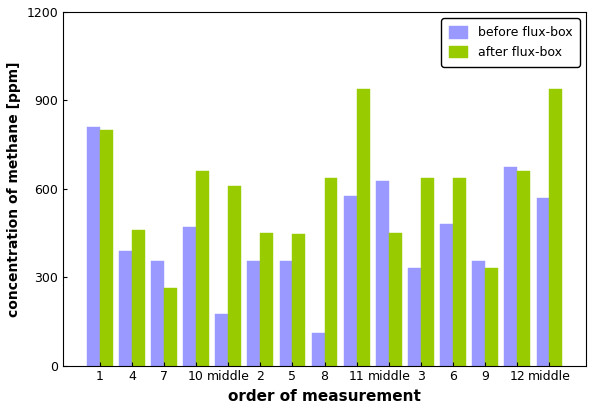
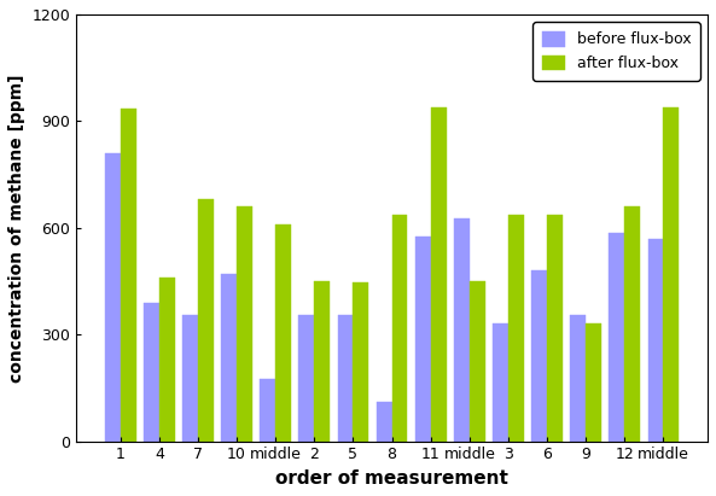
after flux-box/1: 800 -> 935
after flux-box/7: 265 -> 680
before flux-box/12: 675 -> 585
